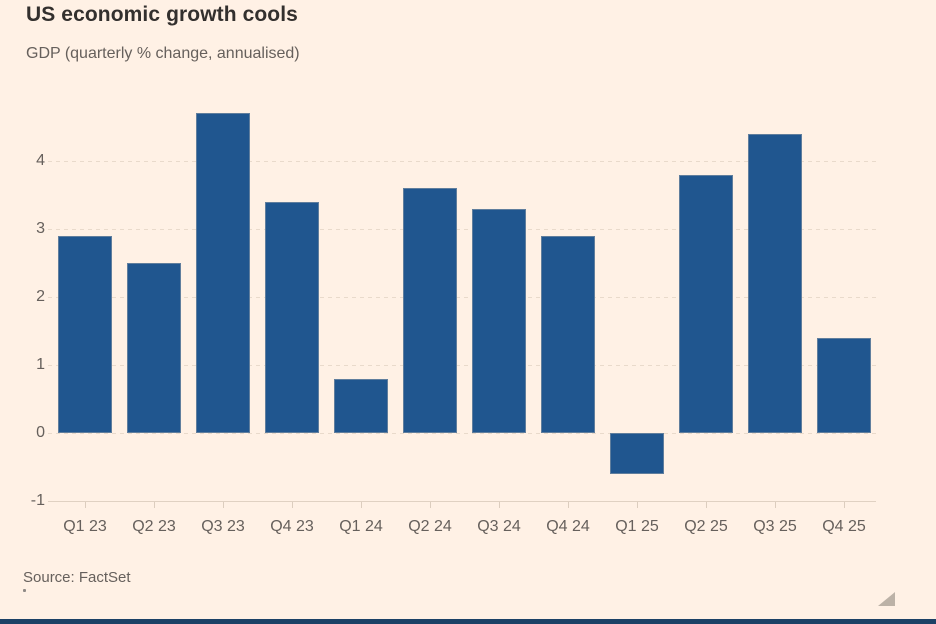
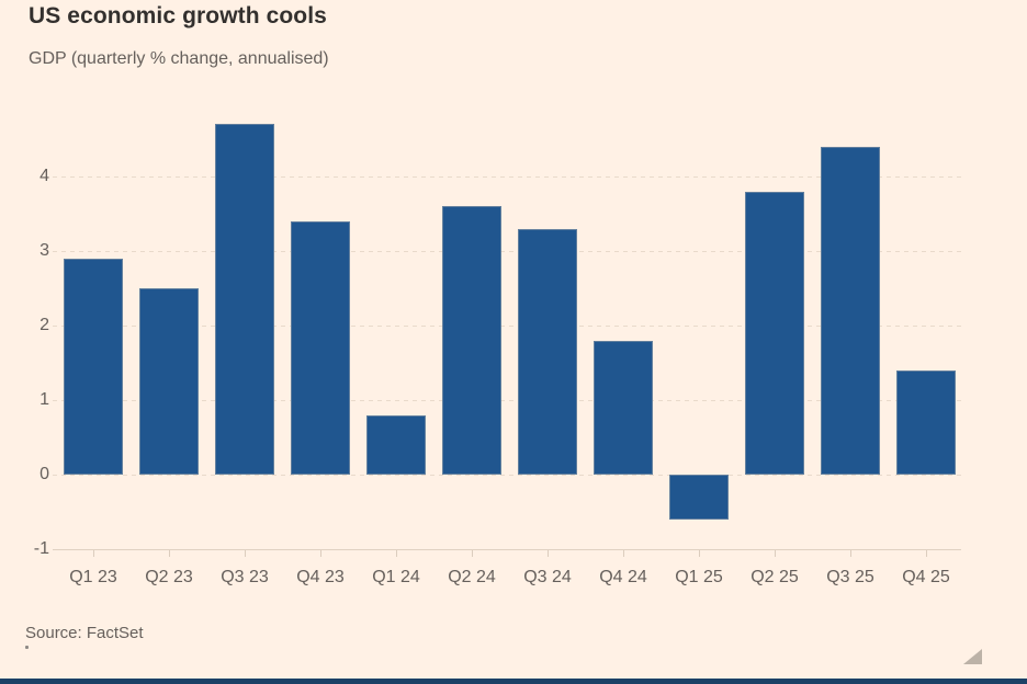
Q4 24: 2.9 -> 1.8
